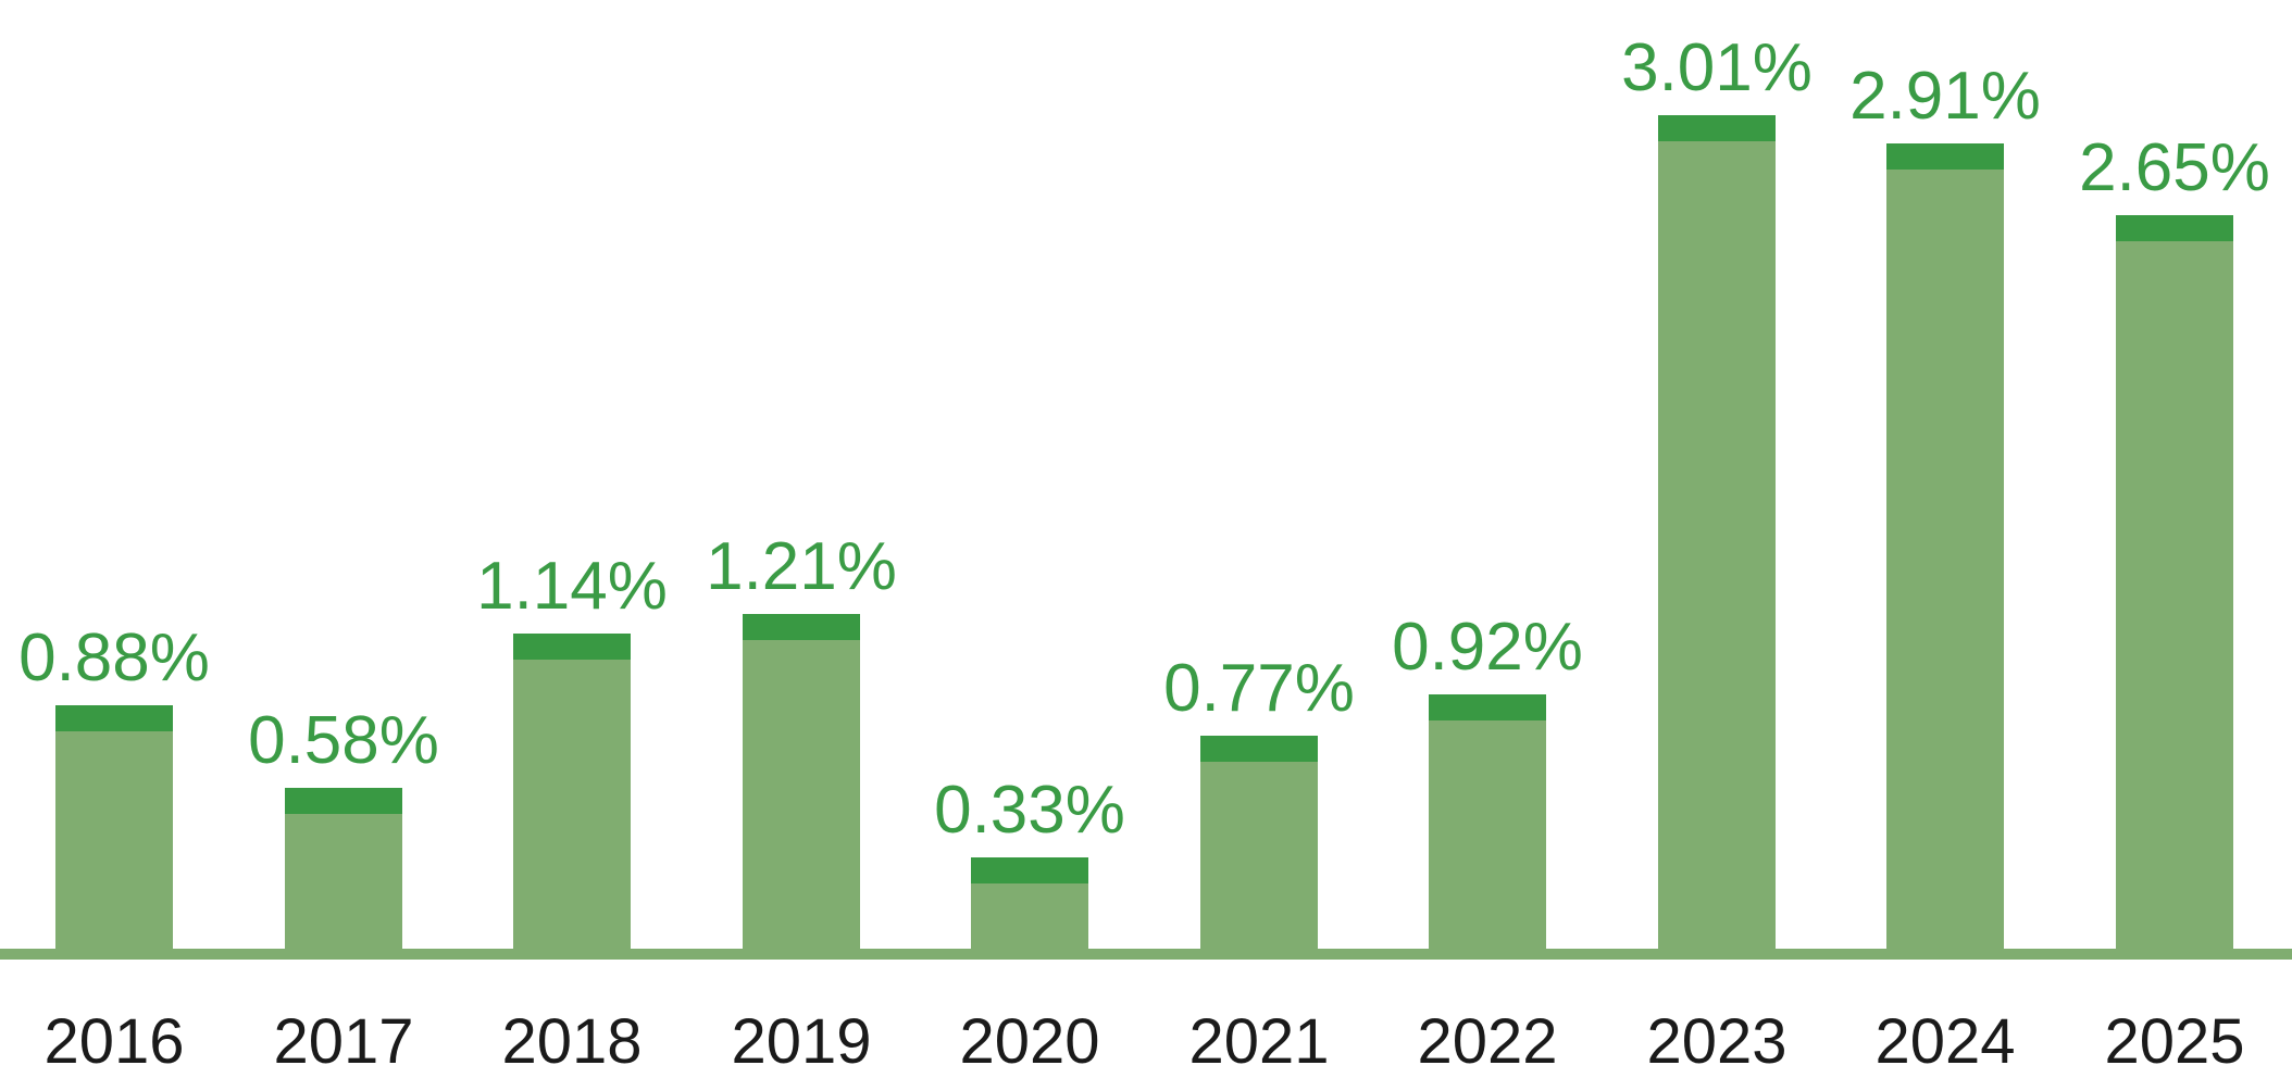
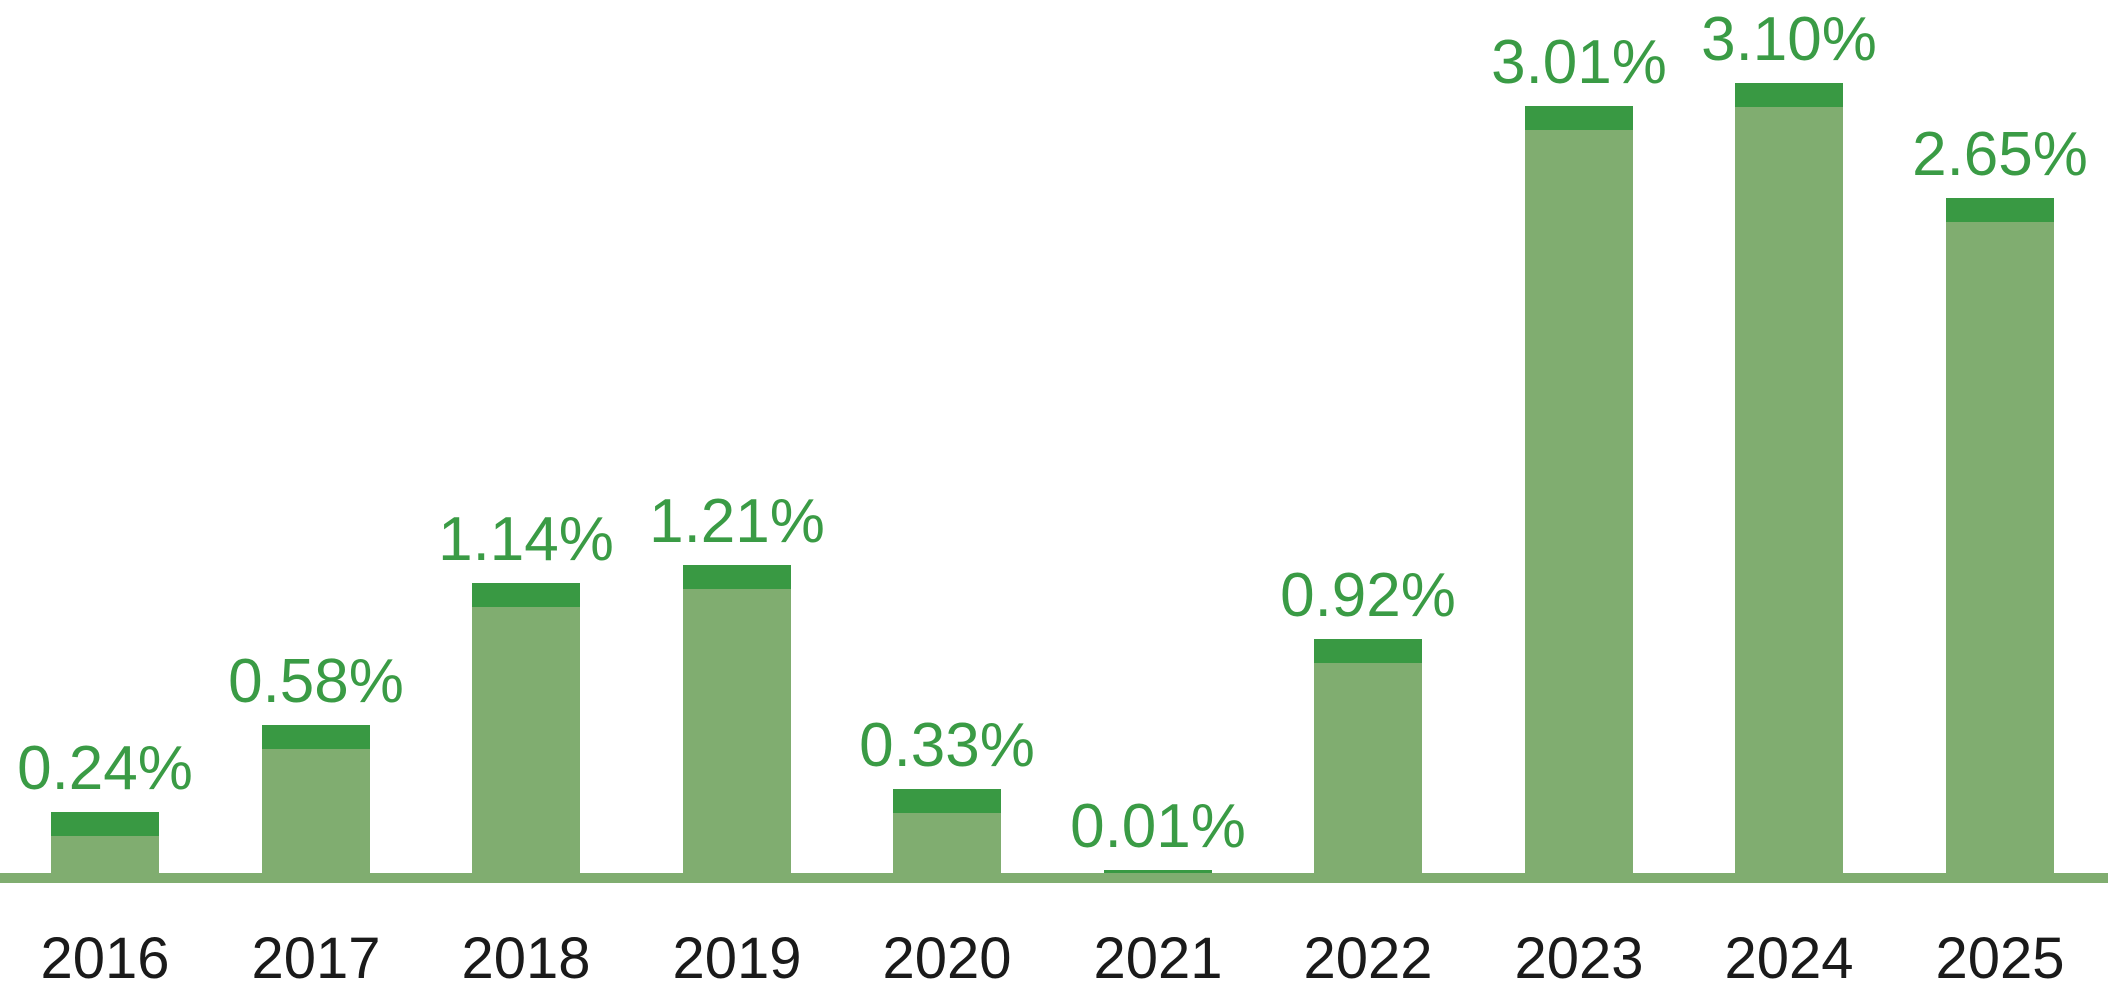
2016: 0.88% -> 0.24%
2021: 0.77% -> 0.01%
2024: 2.91% -> 3.10%
